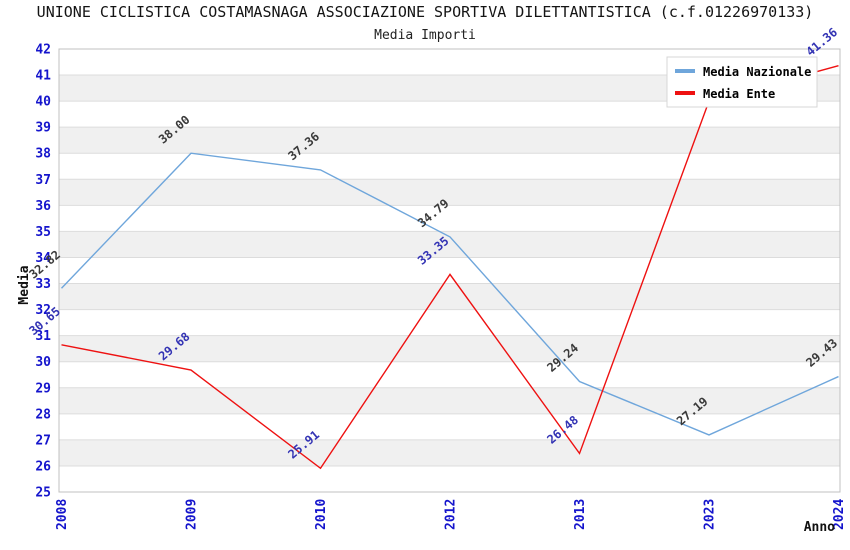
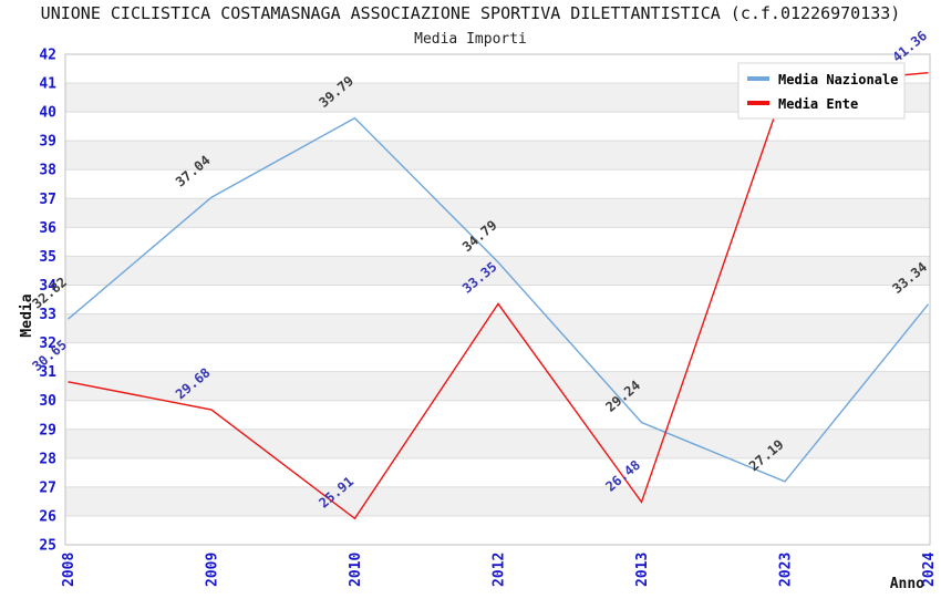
Media Nazionale/2009: 38.00 -> 37.04
Media Nazionale/2010: 37.36 -> 39.79
Media Ente/2023: 40.0 -> 40.9
Media Nazionale/2024: 29.43 -> 33.34
